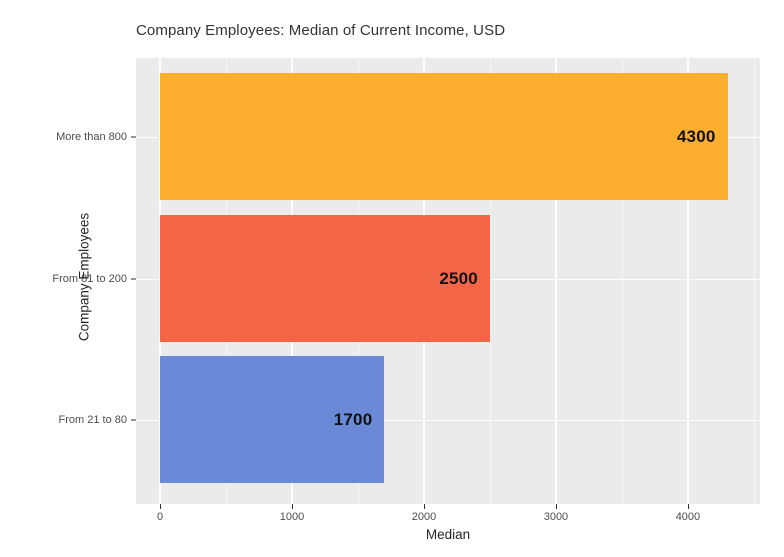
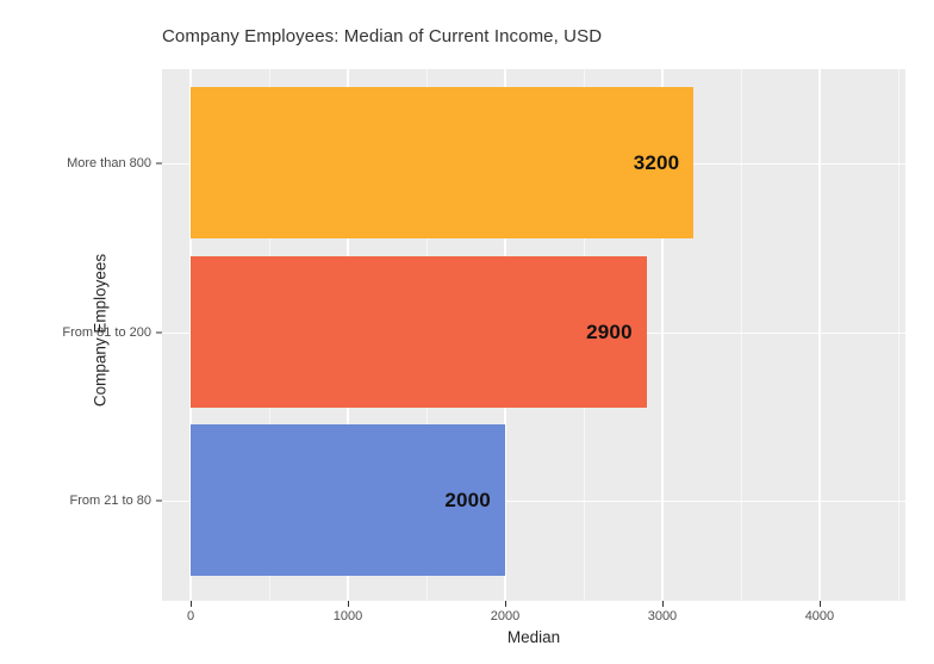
More than 800: 4300 -> 3200
From 81 to 200: 2500 -> 2900
From 21 to 80: 1700 -> 2000
